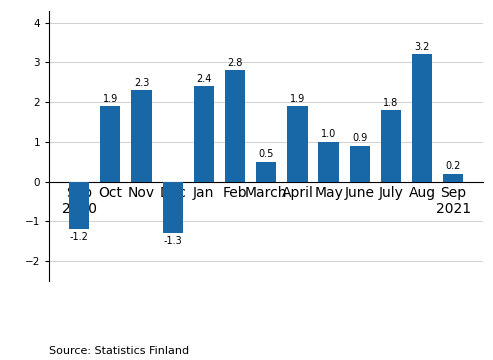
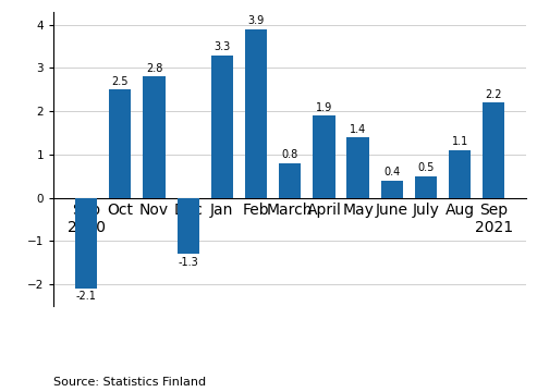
Sep 2020: -1.2 -> -2.1
Oct: 1.9 -> 2.5
Nov: 2.3 -> 2.8
Jan: 2.4 -> 3.3
Feb: 2.8 -> 3.9
March: 0.5 -> 0.8
May: 1.0 -> 1.4
June: 0.9 -> 0.4
July: 1.8 -> 0.5
Aug: 3.2 -> 1.1
Sep 2021: 0.2 -> 2.2
